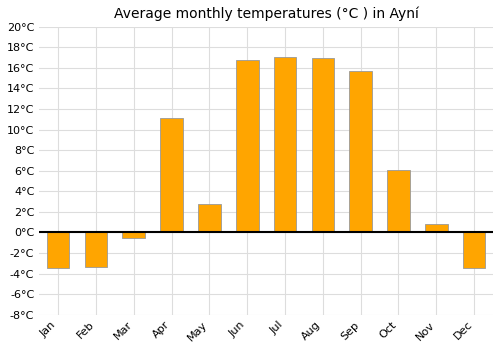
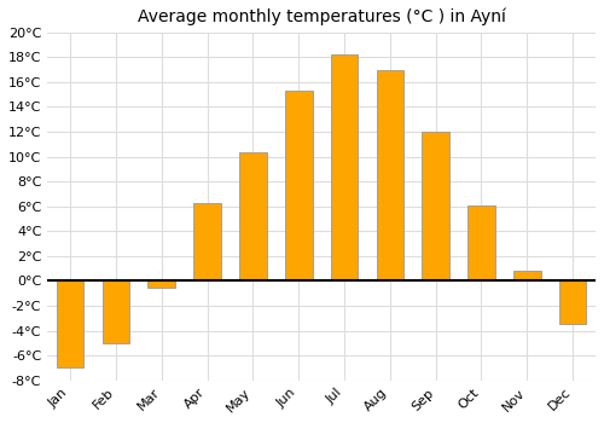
Jan: -3.5°C -> -7.0°C
Feb: -3.4°C -> -5.0°C
Apr: 11.1°C -> 6.3°C
May: 2.8°C -> 10.4°C
Jun: 16.8°C -> 15.3°C
Jul: 17.1°C -> 18.2°C
Sep: 15.7°C -> 12.0°C
